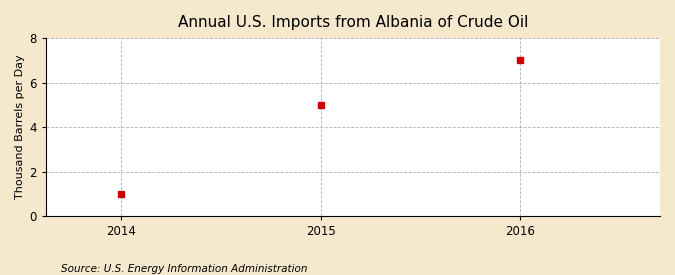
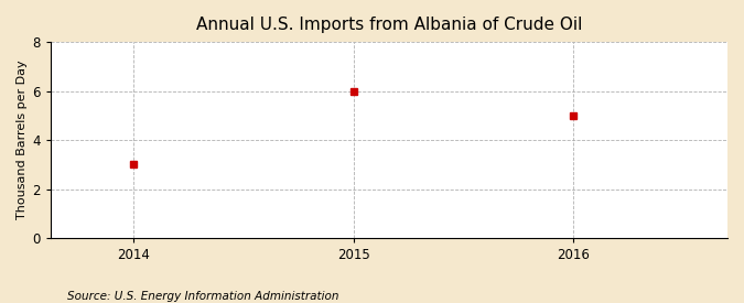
2014: 1 -> 3
2015: 5 -> 6
2016: 7 -> 5
